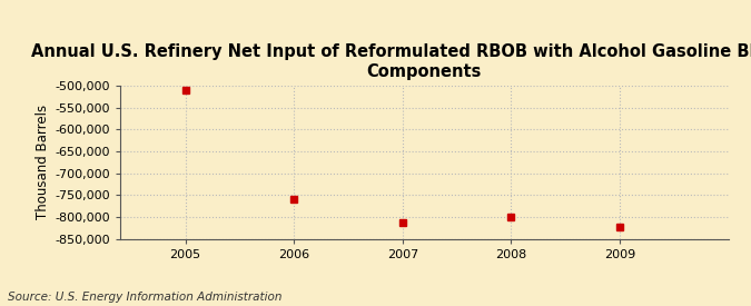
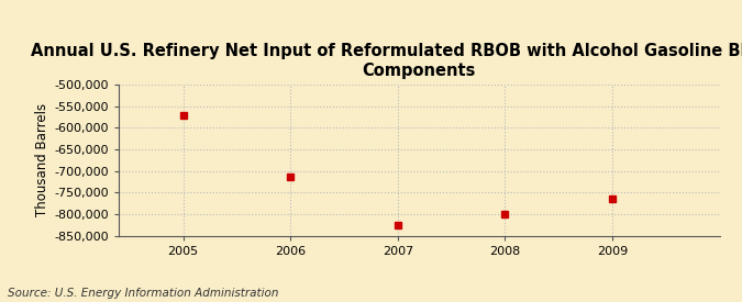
2005: -510,000 -> -570,000
2006: -760,000 -> -715,000
2007: -812,000 -> -825,000
2009: -822,000 -> -765,000
